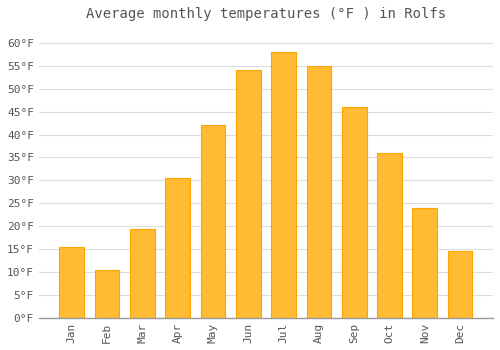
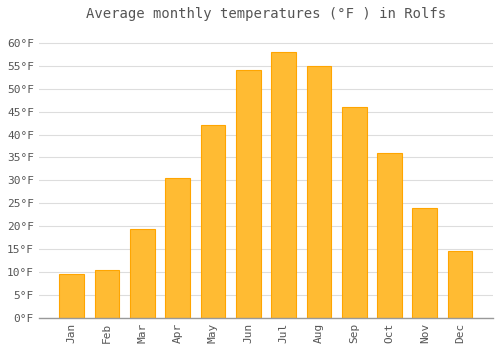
Jan: 15.5°F -> 9.5°F
